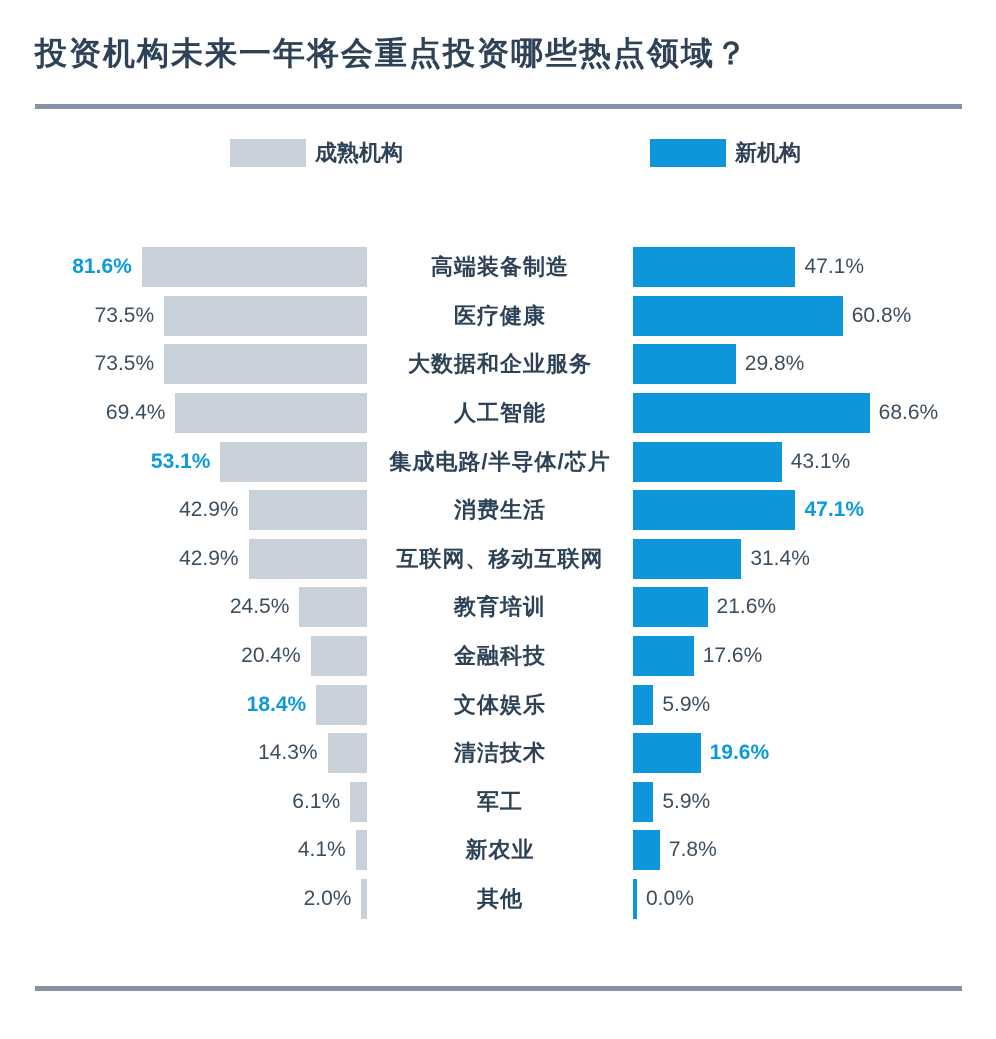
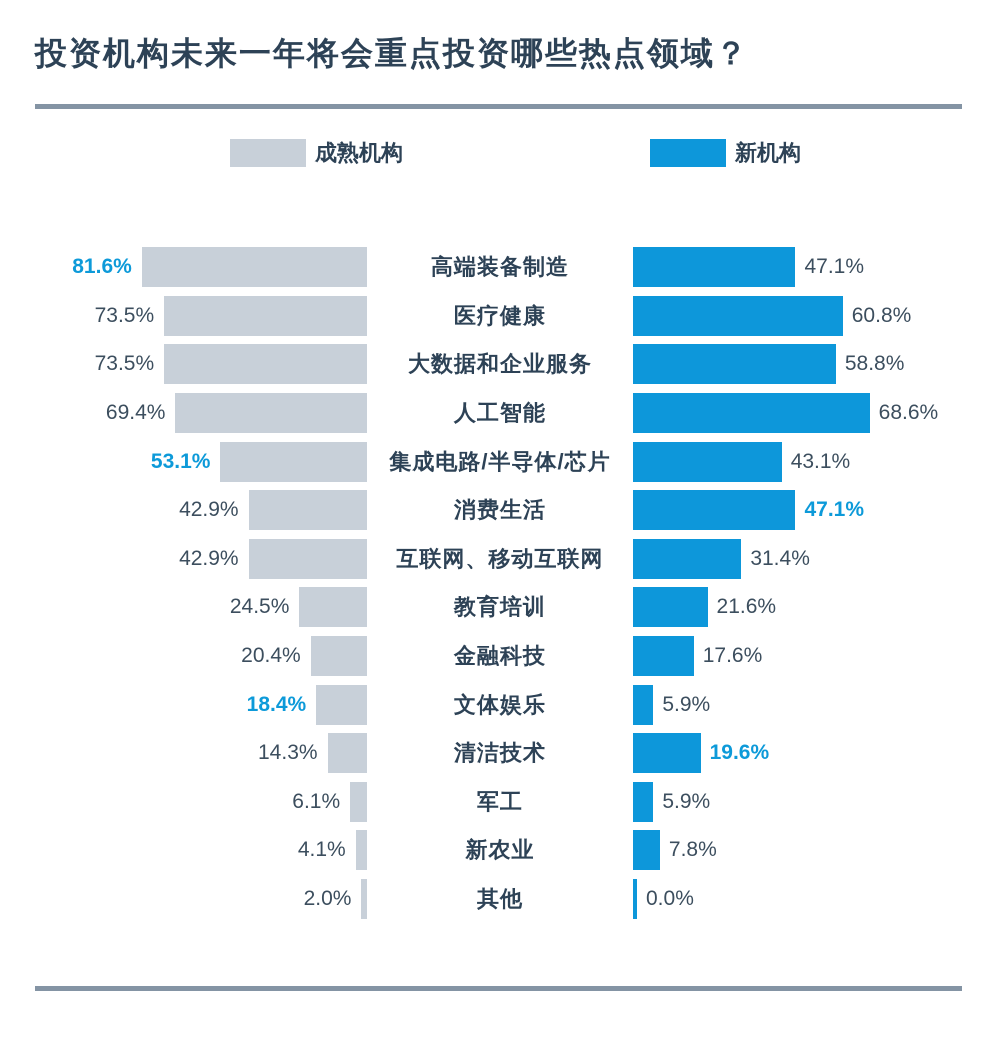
新机构/大数据和企业服务: 29.8% -> 58.8%
